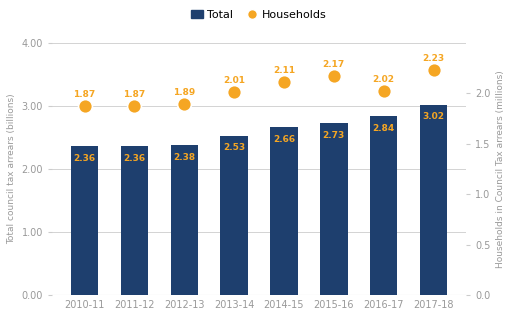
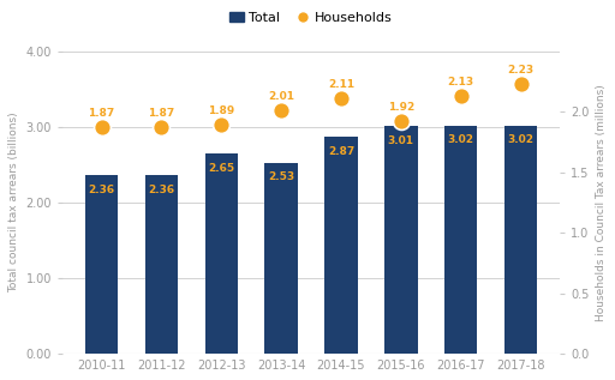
Total/2012-13: 2.38 -> 2.65
Total/2014-15: 2.66 -> 2.87
Total/2015-16: 2.73 -> 3.01
Households/2015-16: 2.17 -> 1.92
Total/2016-17: 2.84 -> 3.02
Households/2016-17: 2.02 -> 2.13
